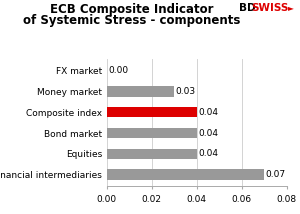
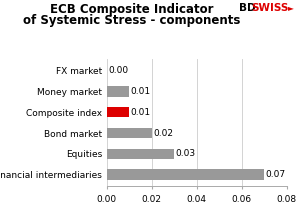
Money market: 0.03 -> 0.01
Composite index: 0.04 -> 0.01
Bond market: 0.04 -> 0.02
Equities: 0.04 -> 0.03
